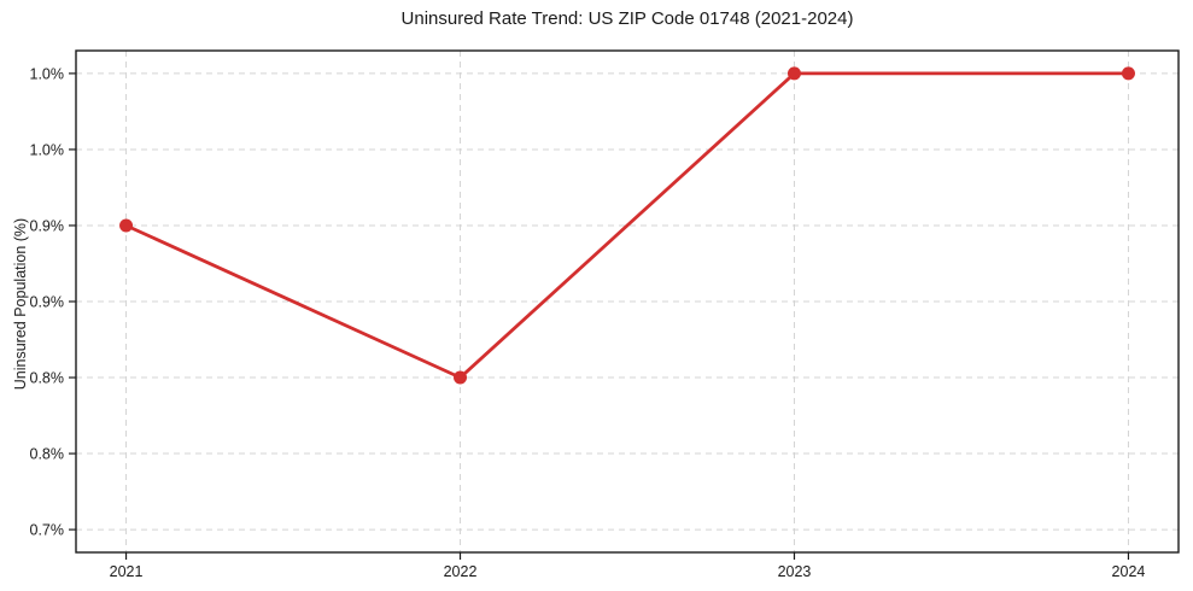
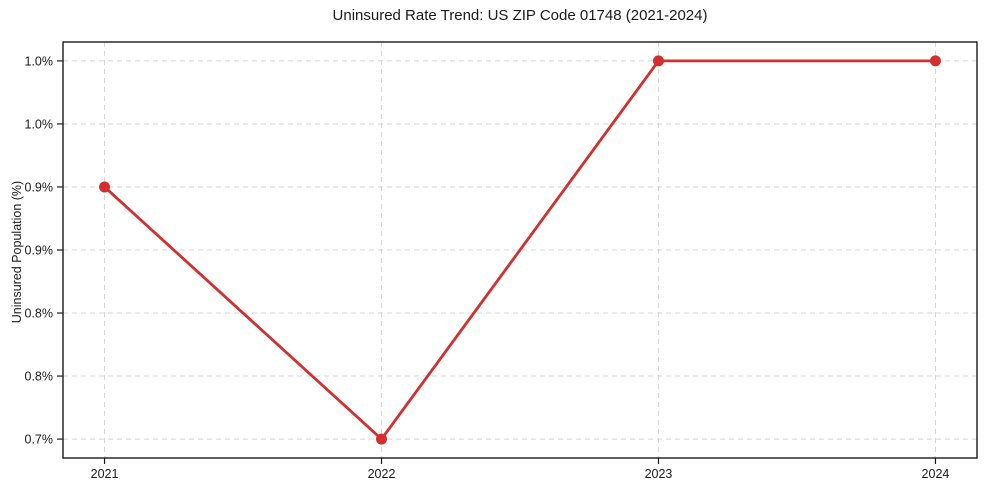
2022: 0.8% -> 0.7%
